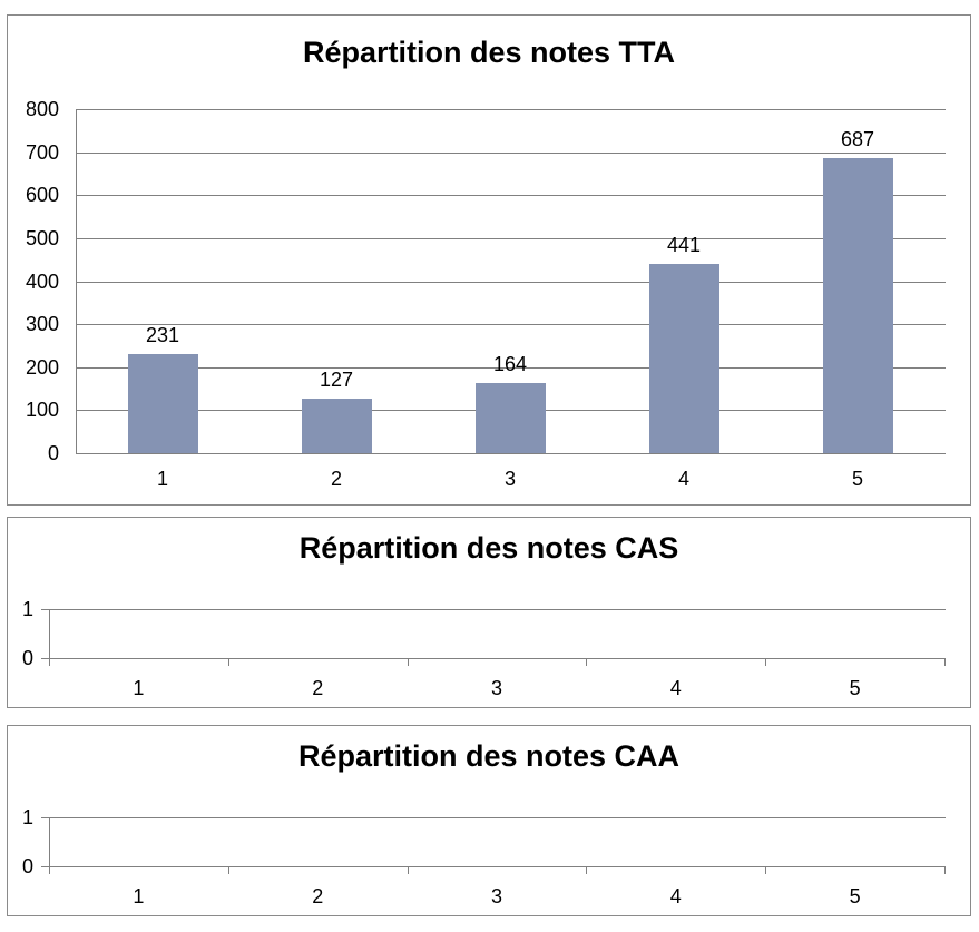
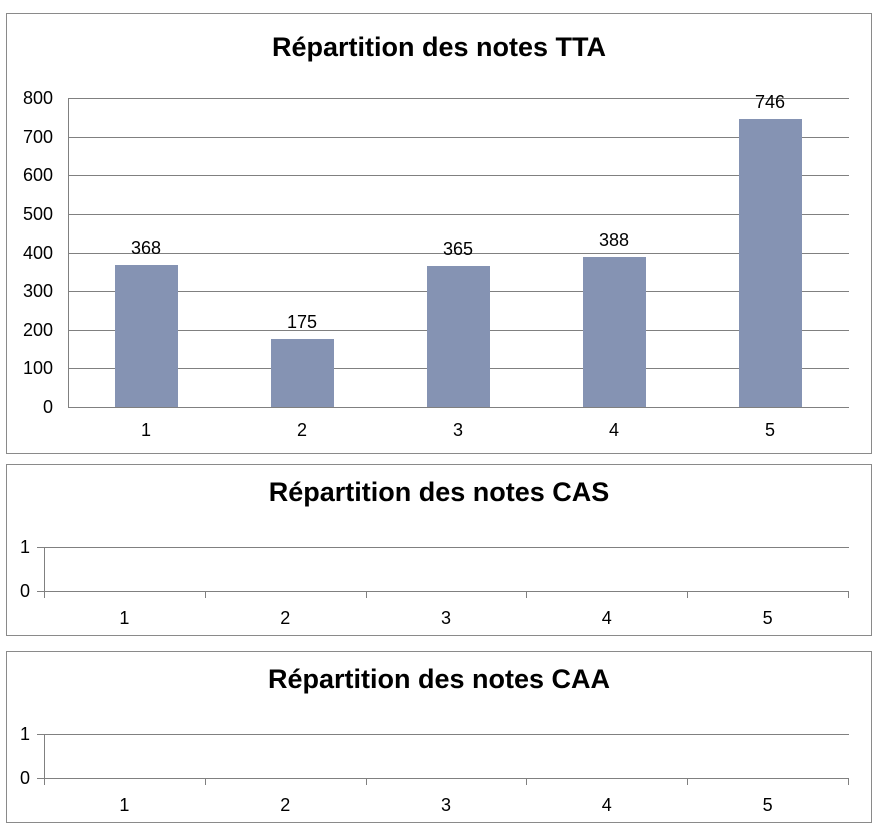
Répartition des notes TTA/1: 231 -> 368
Répartition des notes TTA/2: 127 -> 175
Répartition des notes TTA/3: 164 -> 365
Répartition des notes TTA/4: 441 -> 388
Répartition des notes TTA/5: 687 -> 746
